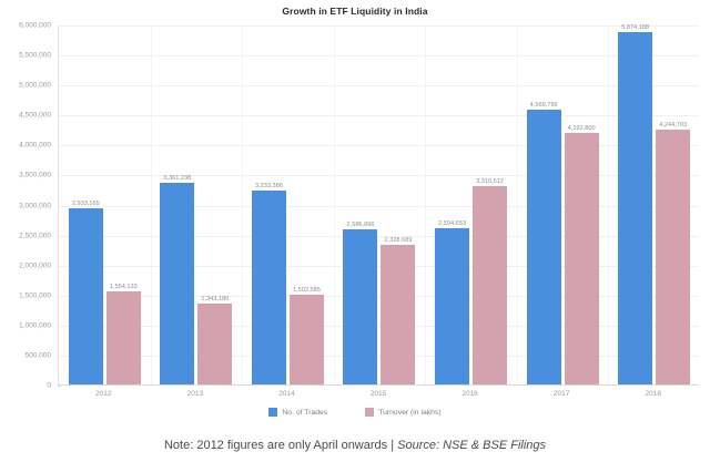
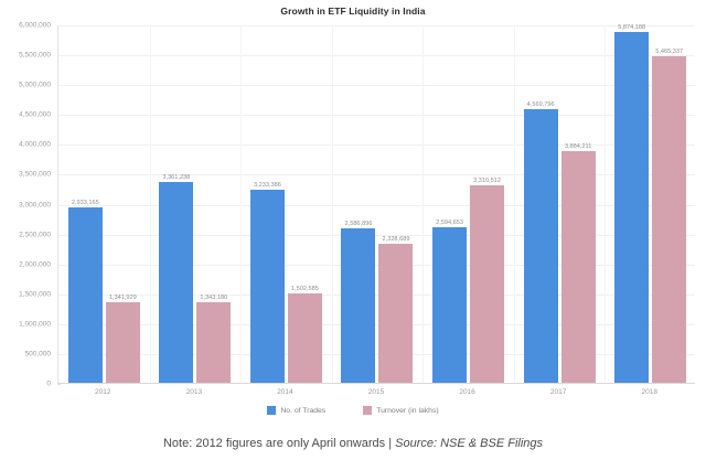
Turnover (in lakhs)/2012: 1,554,133 -> 1,341,929
Turnover (in lakhs)/2017: 4,192,800 -> 3,884,211
Turnover (in lakhs)/2018: 4,244,703 -> 5,465,337
